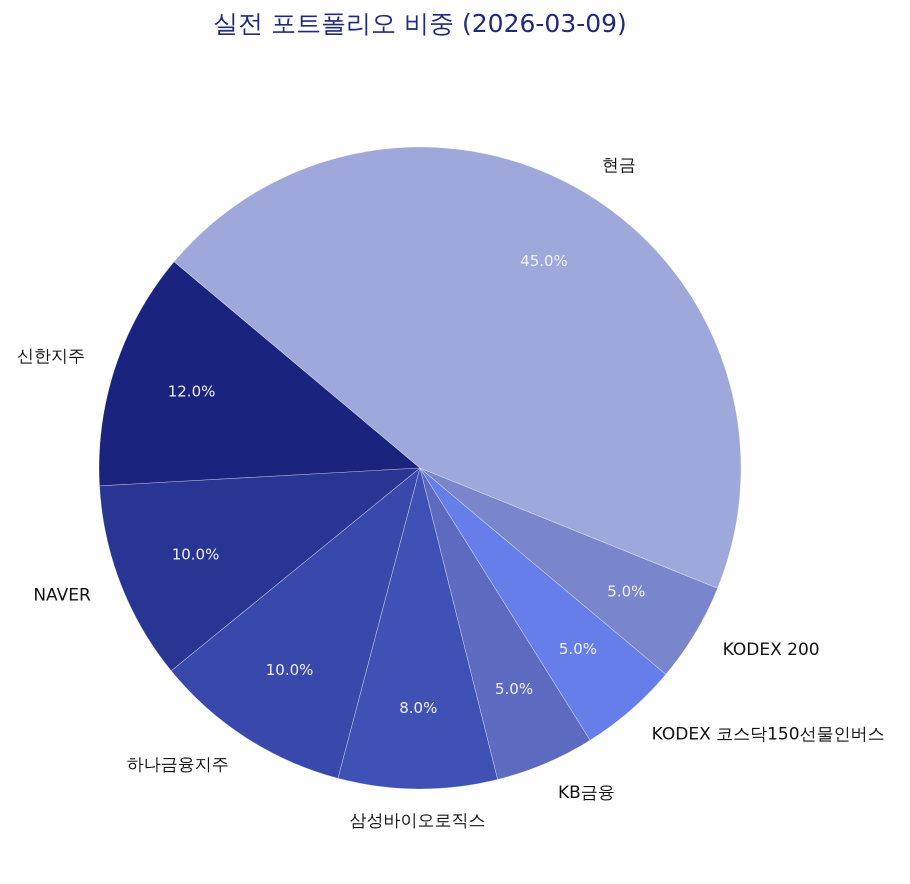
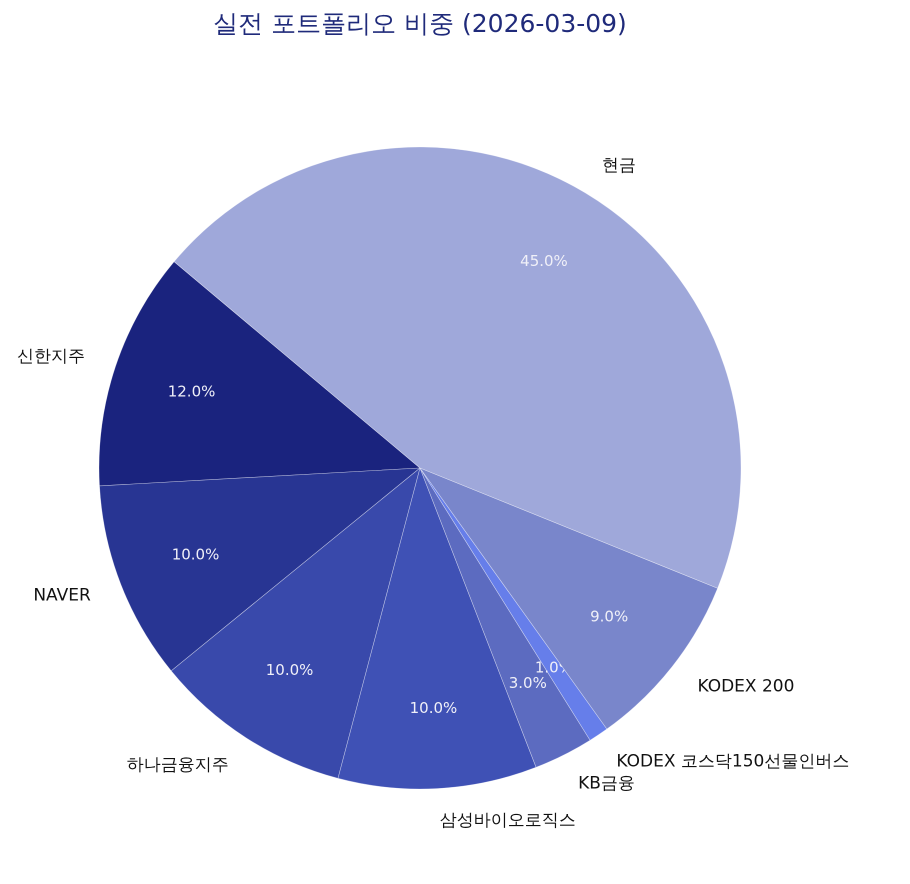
삼성바이오로직스: 8.0% -> 10.0%
KB금융: 5.0% -> 3.0%
KODEX 코스닥150선물인버스: 5.0% -> 1.0%
KODEX 200: 5.0% -> 9.0%
